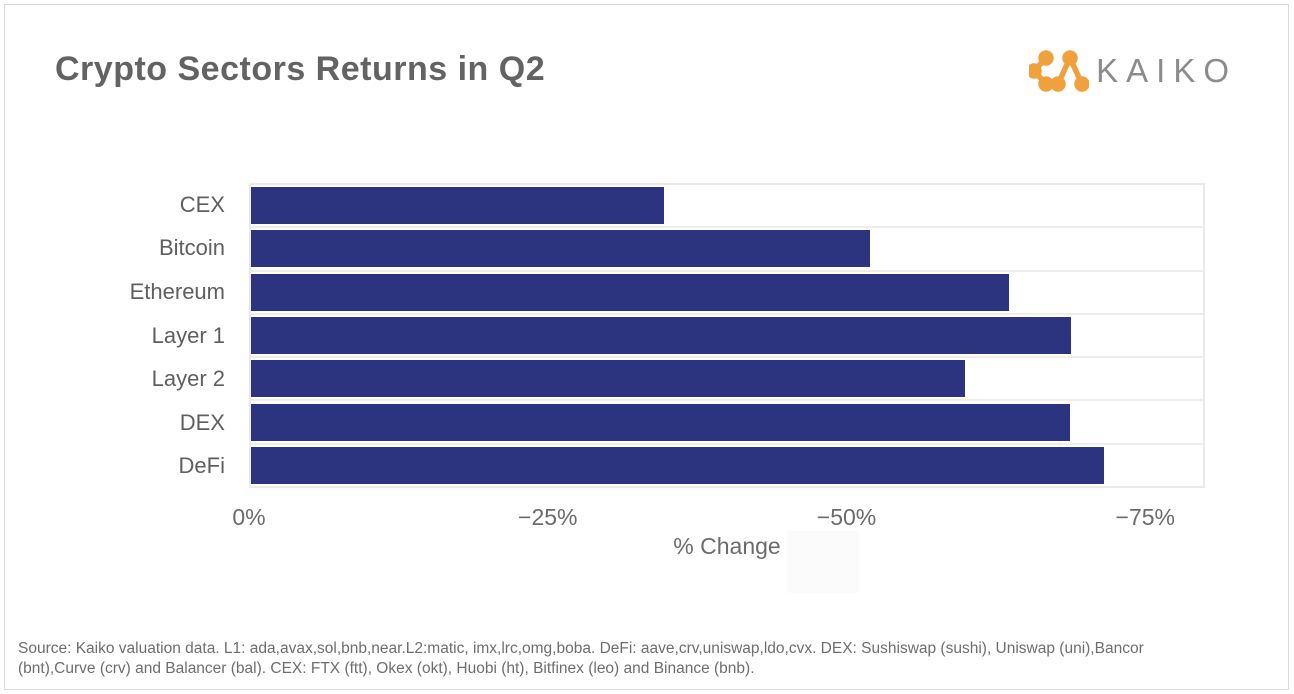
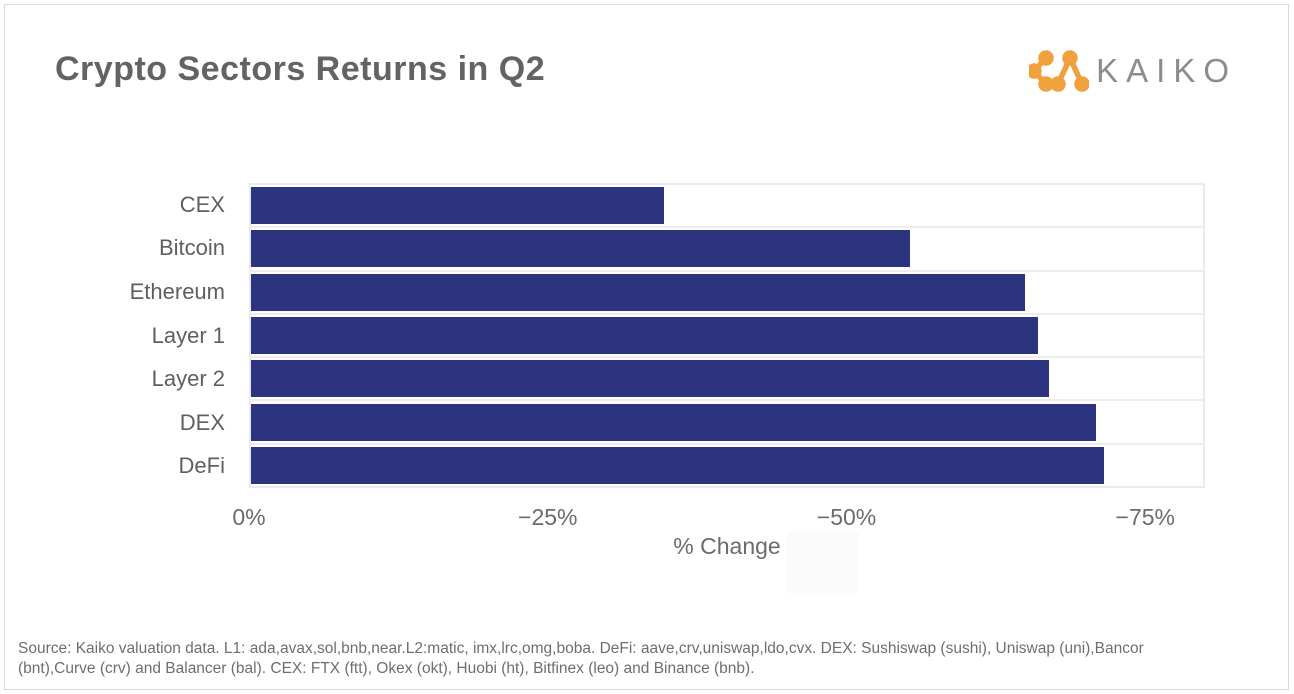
Bitcoin: -52.0% -> -55.4%
Ethereum: -63.7% -> -65.0%
Layer 1: -68.9% -> -66.1%
Layer 2: -60.0% -> -67.1%
DEX: -68.8% -> -71.0%
